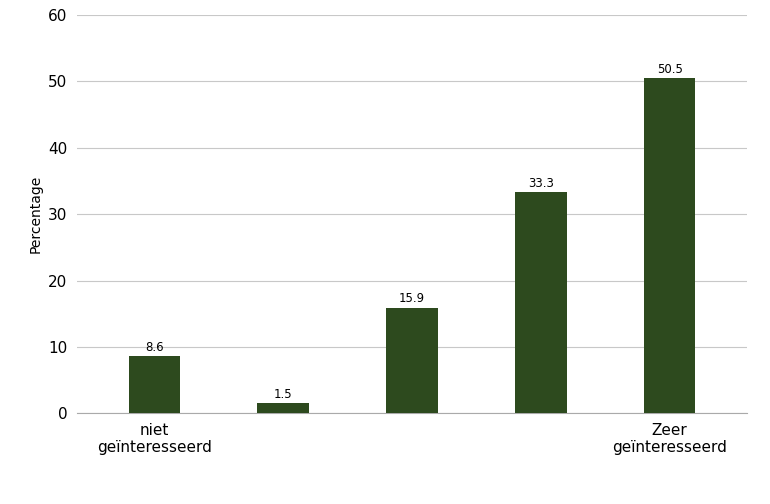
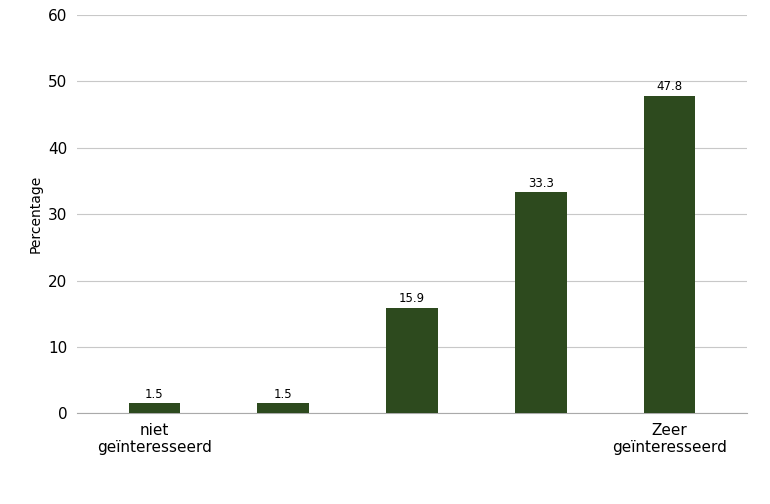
niet geïnteresseerd: 8.6 -> 1.5
Zeer geïnteresseerd: 50.5 -> 47.8
